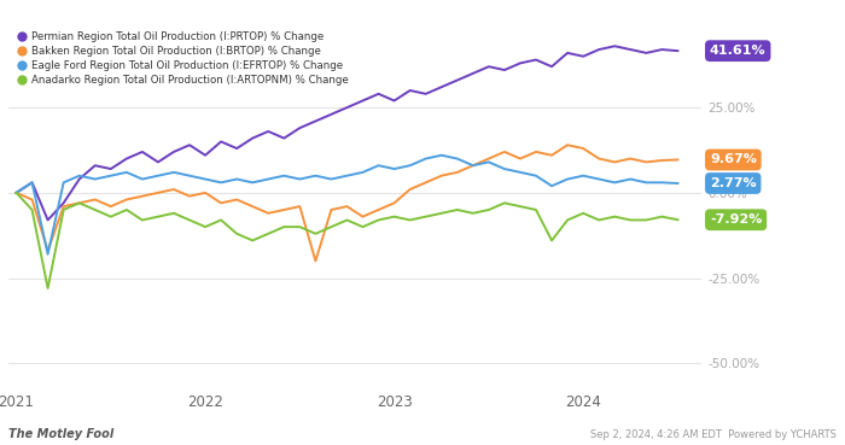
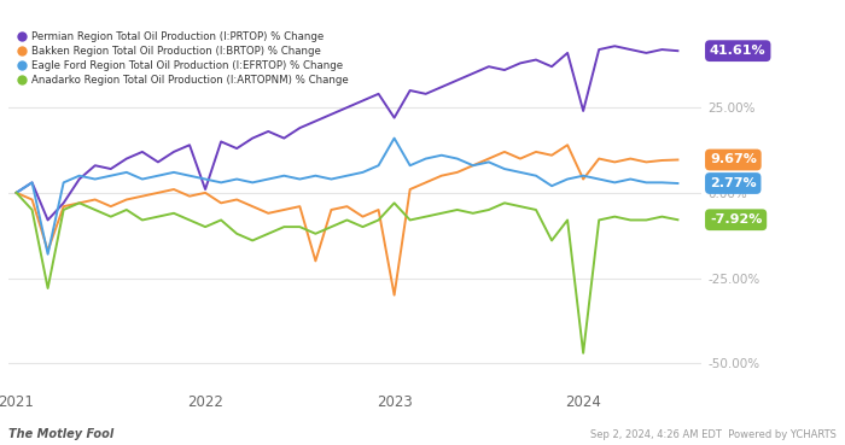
Permian Region Total Oil Production (I:PRTOP) % Change/2022: 11.0% -> 1.0%
Permian Region Total Oil Production (I:PRTOP) % Change/2023: 27.0% -> 22.0%
Bakken Region Total Oil Production (I:BRTOP) % Change/2023: -3.0% -> -30.0%
Eagle Ford Region Total Oil Production (I:EFRTOP) % Change/2023: 7.0% -> 16.0%
Anadarko Region Total Oil Production (I:ARTOPNM) % Change/2023: -7.0% -> -3.0%
Permian Region Total Oil Production (I:PRTOP) % Change/2024: 40.0% -> 24.0%
Bakken Region Total Oil Production (I:BRTOP) % Change/2024: 13.0% -> 4.0%
Anadarko Region Total Oil Production (I:ARTOPNM) % Change/2024: -6.0% -> -47.0%
